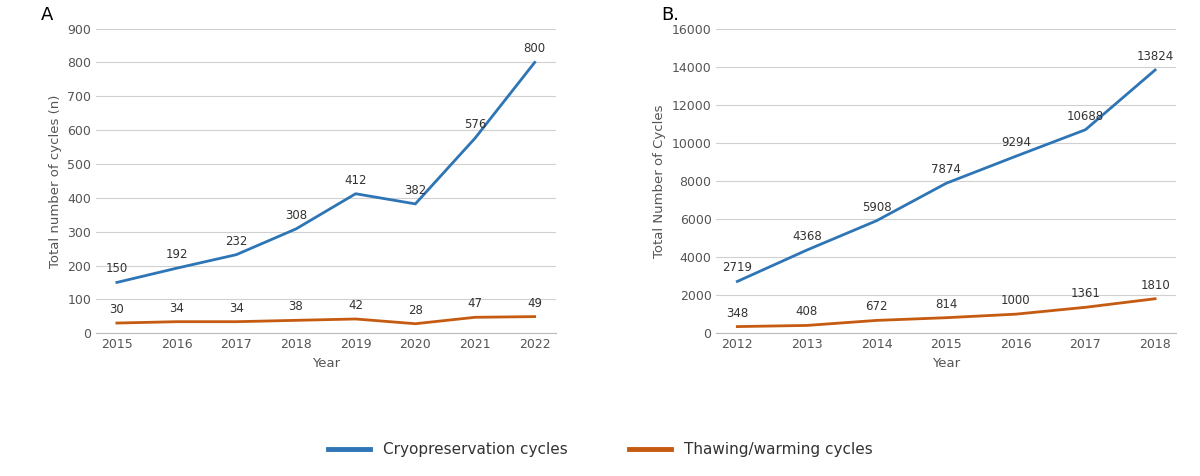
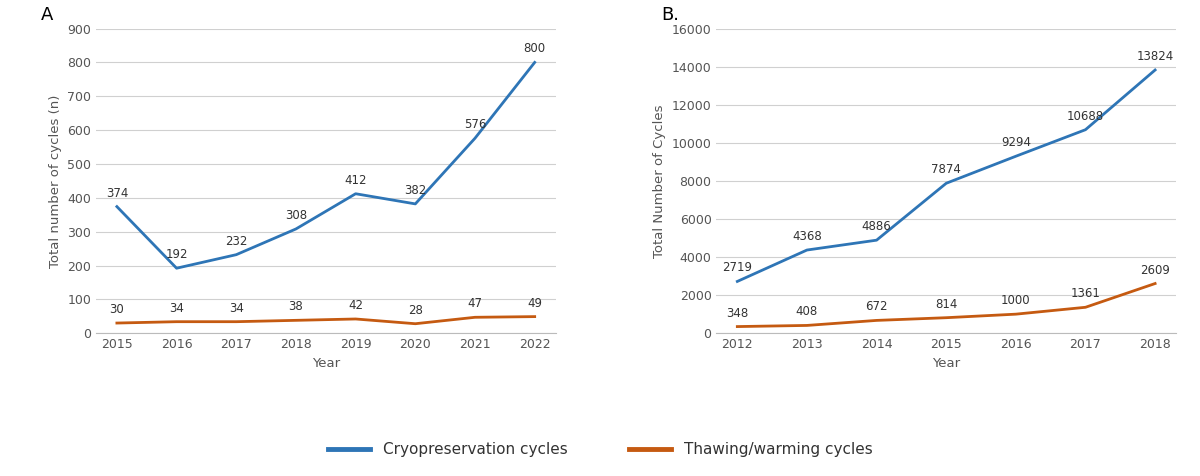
A/Cryopreservation cycles/2015: 150 -> 374
B./Cryopreservation cycles/2014: 5908 -> 4886
B./Thawing/warming cycles/2018: 1810 -> 2609
